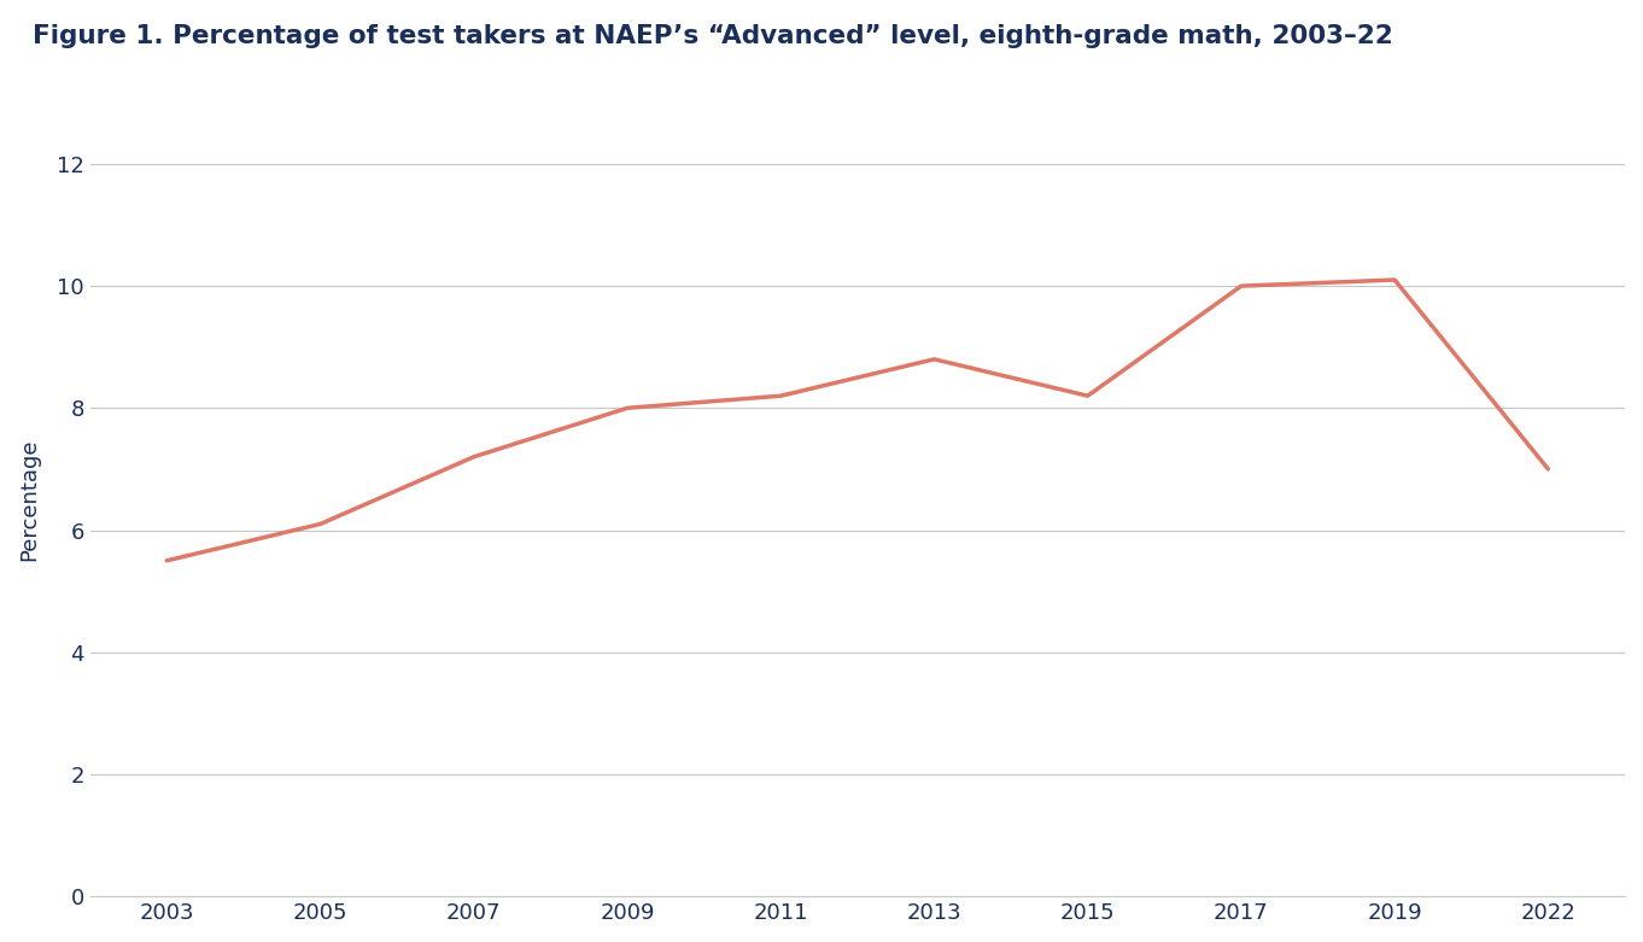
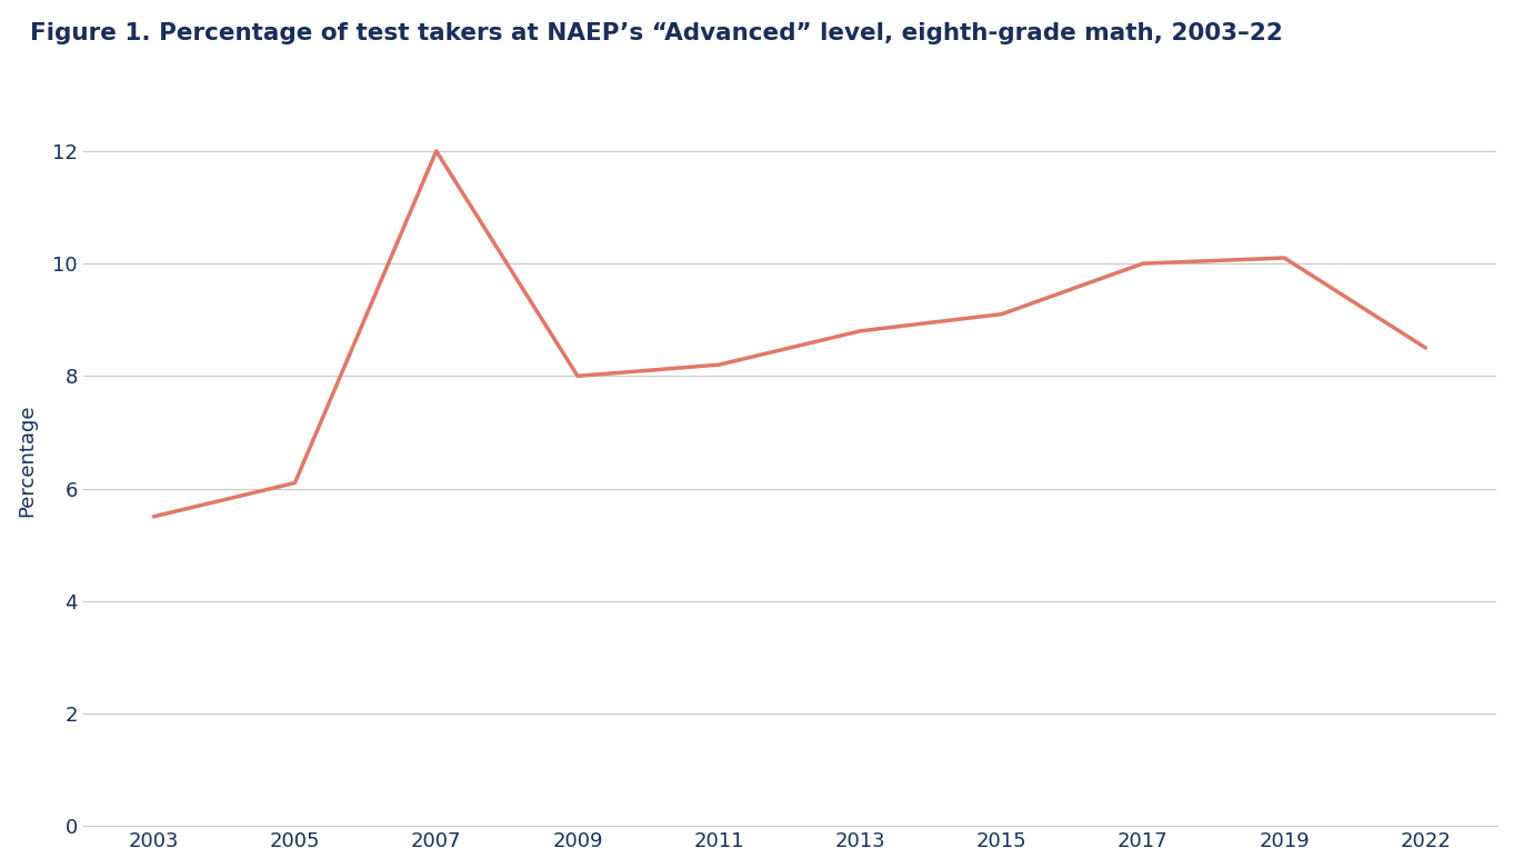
2007: 7.2 -> 12.0
2015: 8.2 -> 9.1
2022: 7.0 -> 8.5
